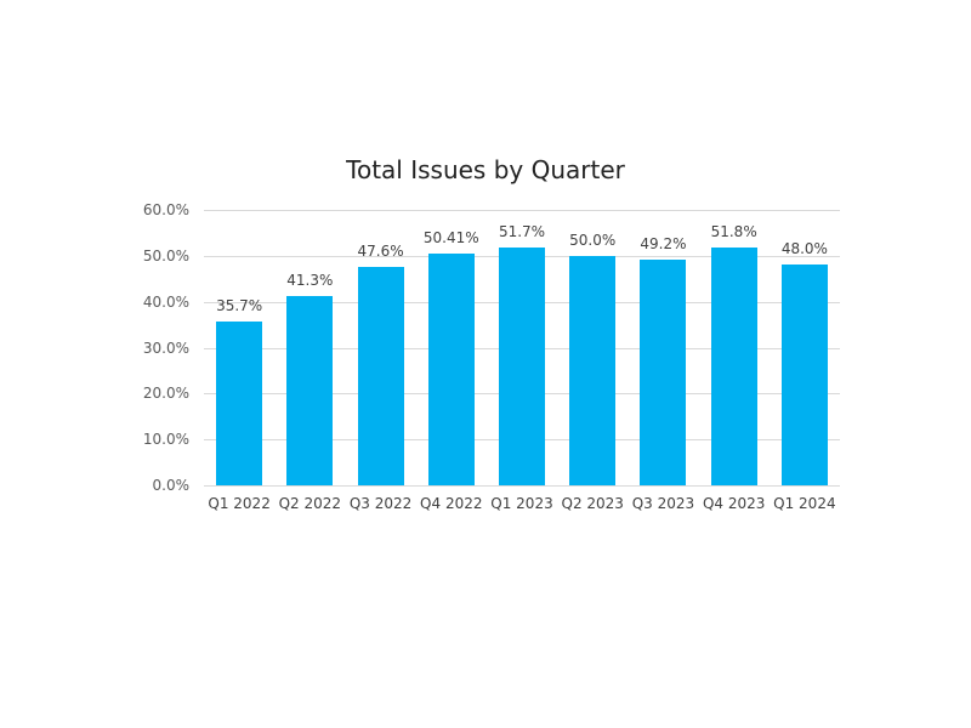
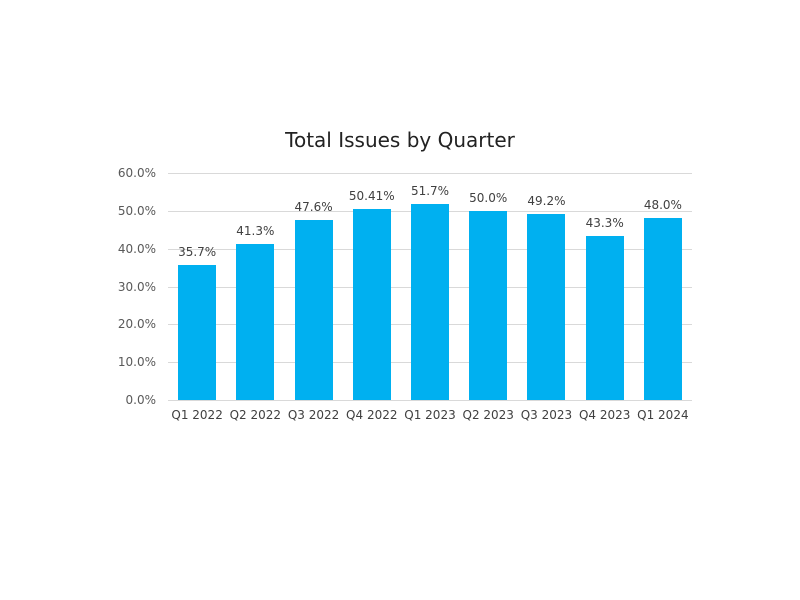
Q4 2023: 51.8% -> 43.3%
